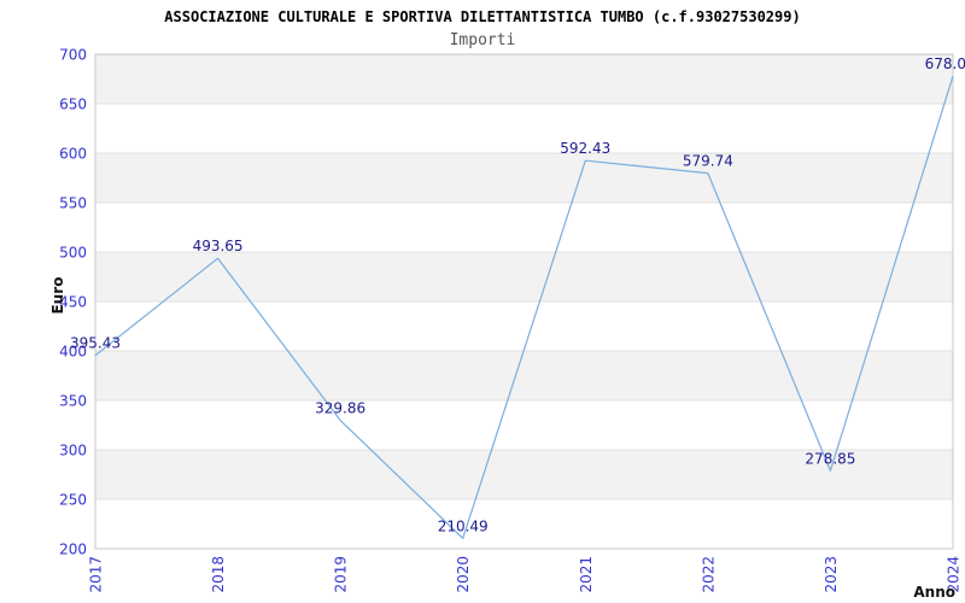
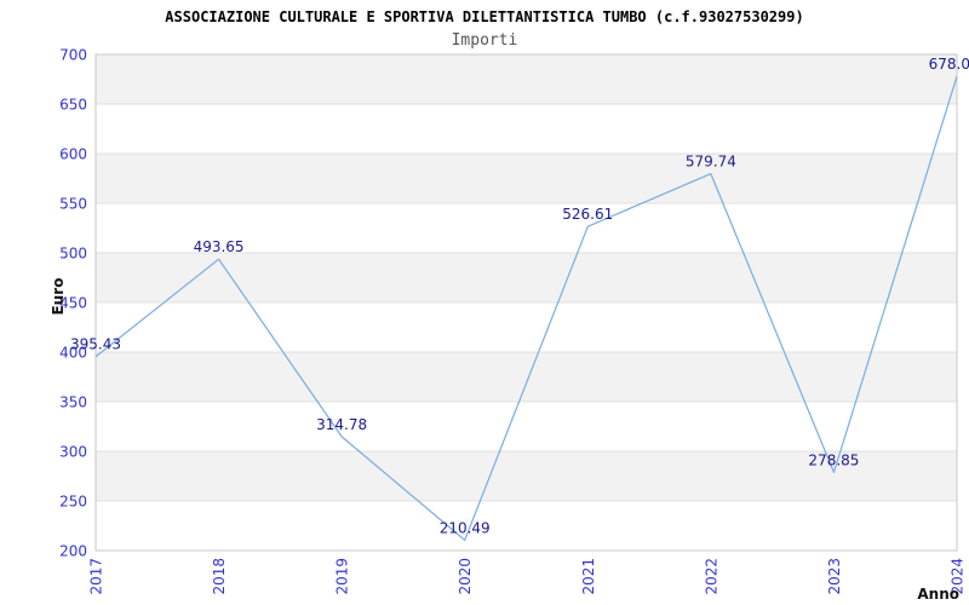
2019: 329.86 -> 314.78
2021: 592.43 -> 526.61
